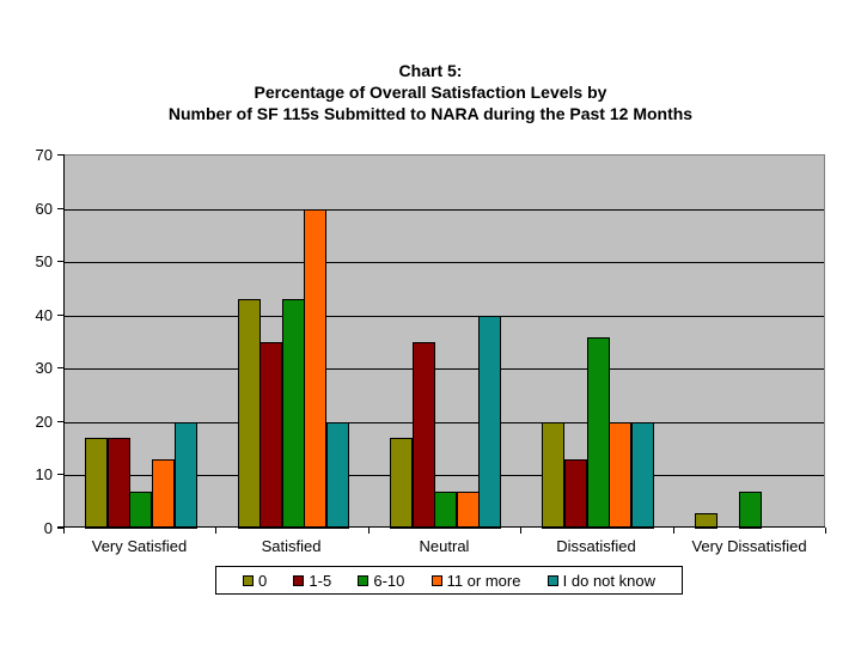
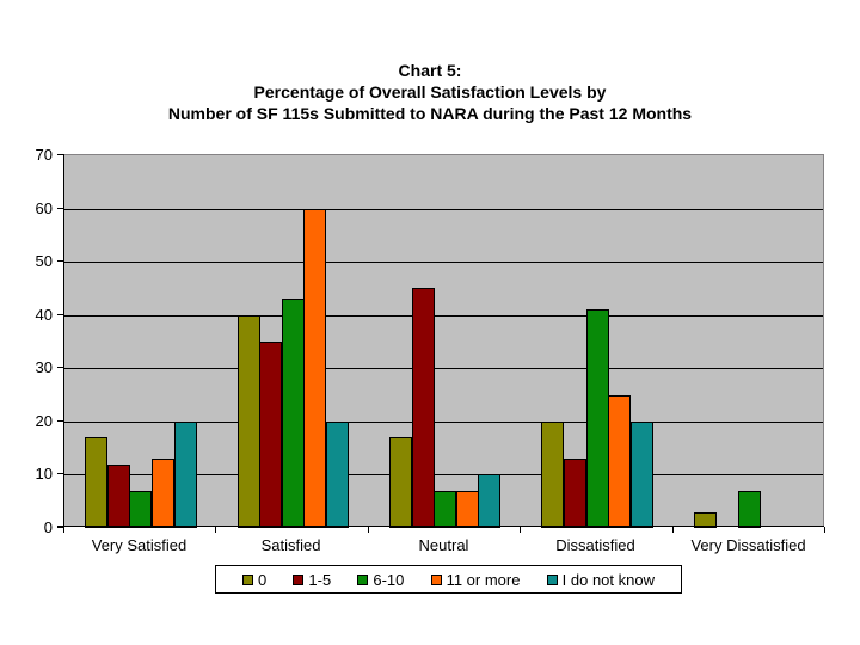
1-5/Very Satisfied: 17 -> 12
0/Satisfied: 43 -> 40
1-5/Neutral: 35 -> 45
I do not know/Neutral: 40 -> 10
6-10/Dissatisfied: 36 -> 41
11 or more/Dissatisfied: 20 -> 25
